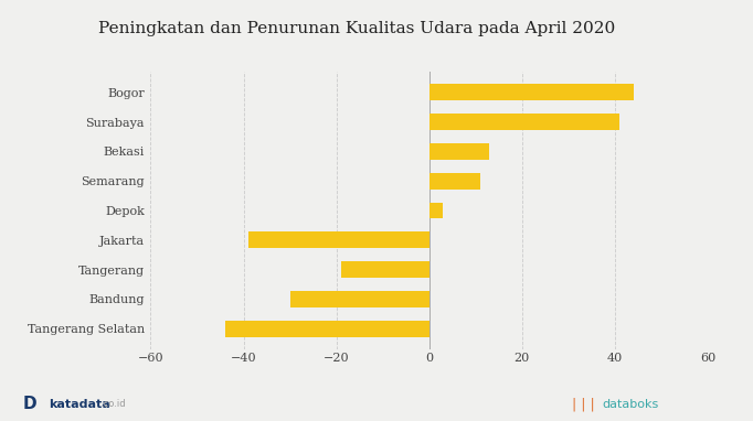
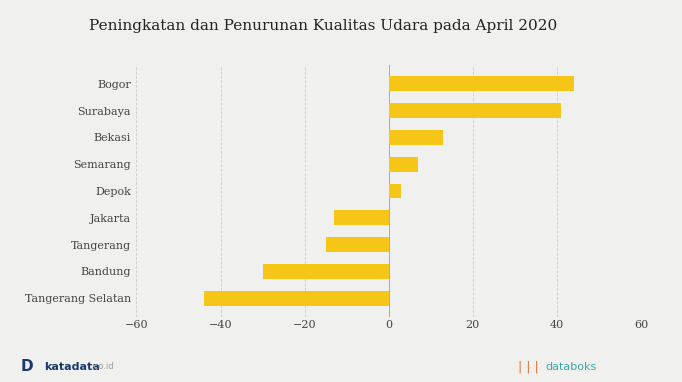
Semarang: 11 -> 7
Jakarta: -39 -> -13
Tangerang: -19 -> -15
